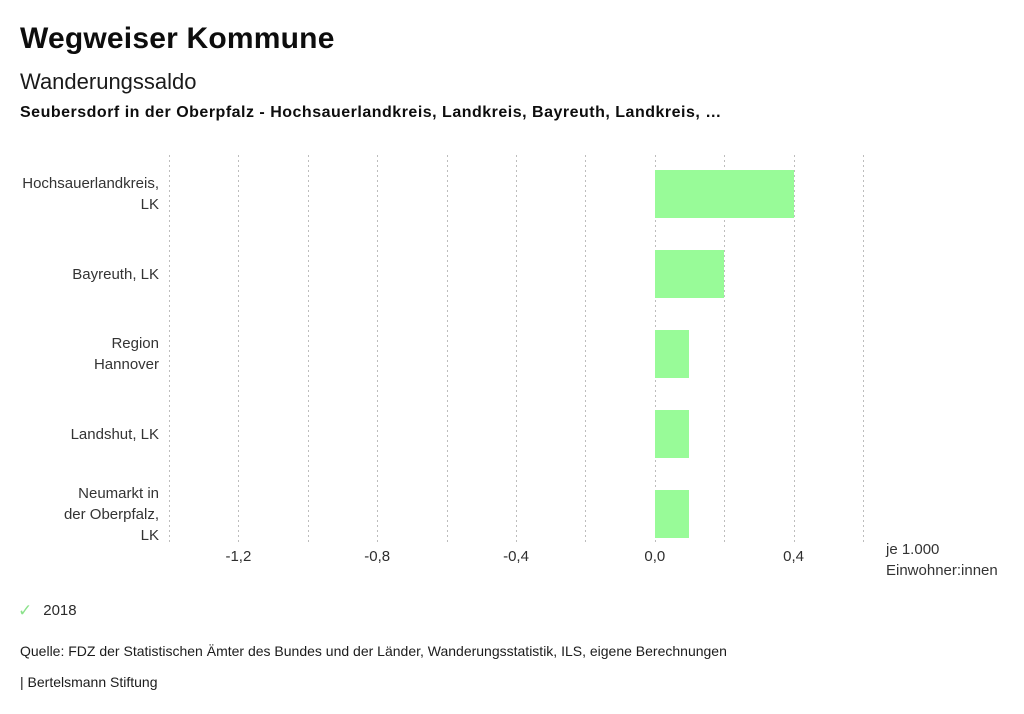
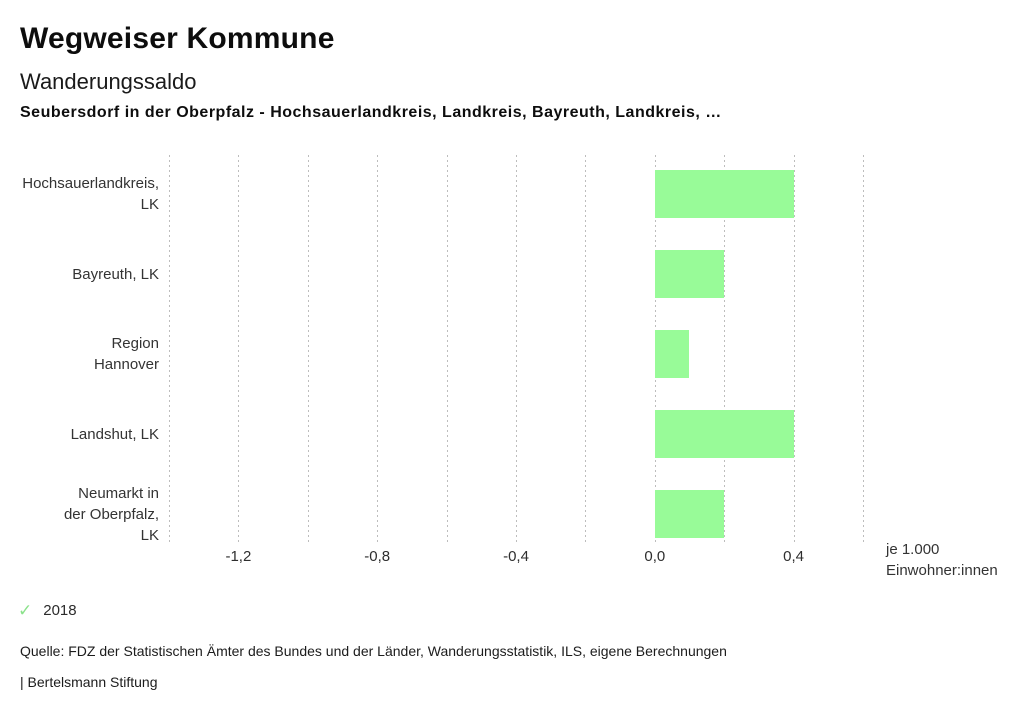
Landshut, LK: 0,1 -> 0,4
Neumarkt in der Oberpfalz, LK: 0,1 -> 0,2
